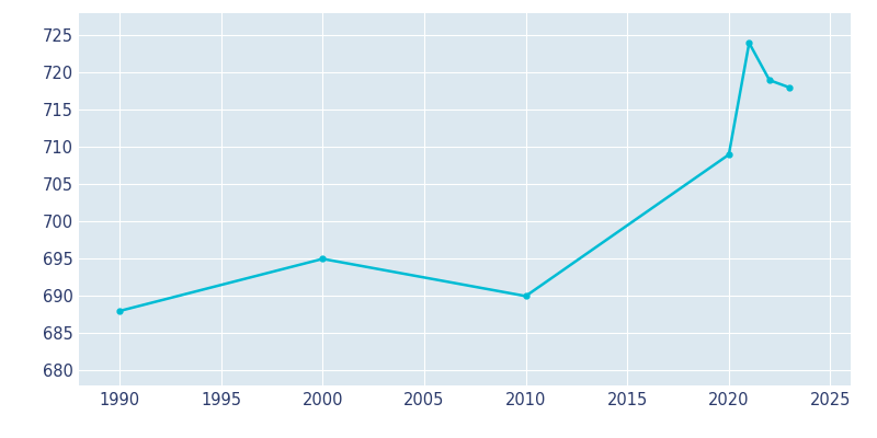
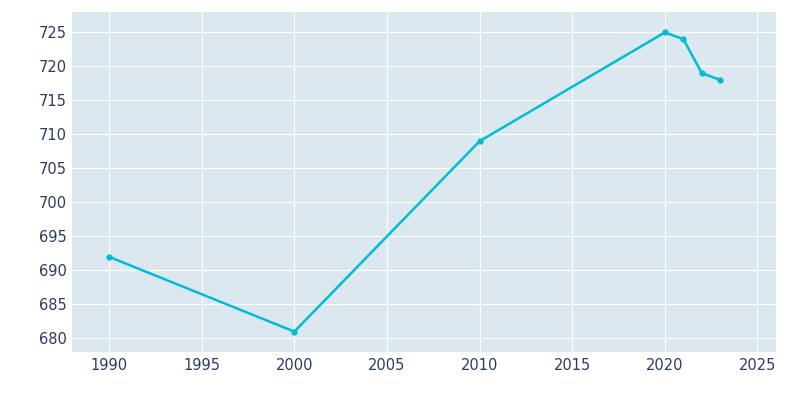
1990: 688 -> 692
2000: 695 -> 681
2010: 690 -> 709
2020: 709 -> 725
